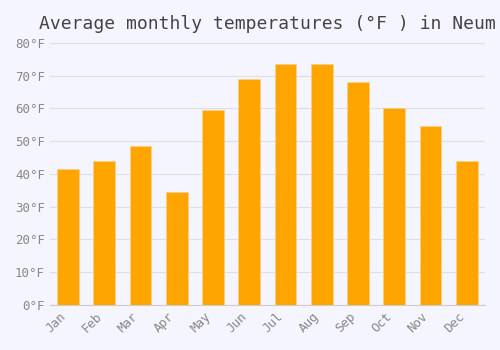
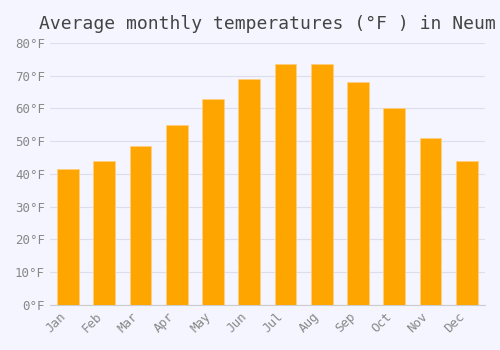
Apr: 34.5°F -> 55.0°F
May: 59.5°F -> 63.0°F
Nov: 54.5°F -> 51.0°F
